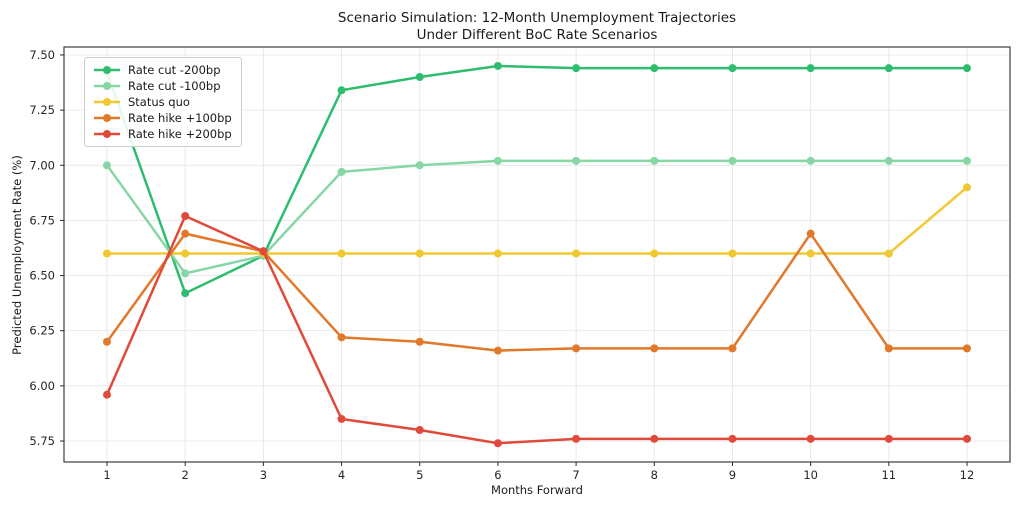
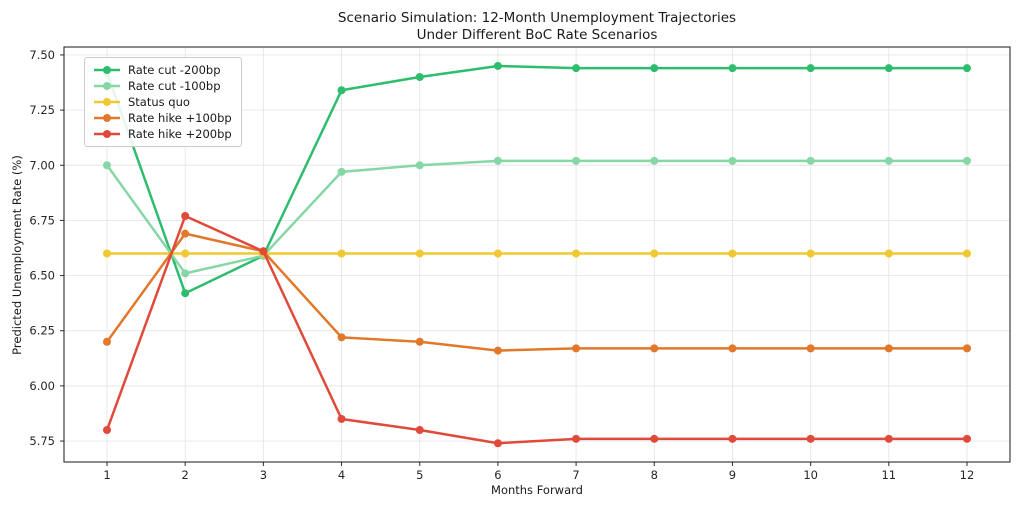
Rate hike +200bp/1: 5.96 -> 5.80
Rate hike +100bp/10: 6.69 -> 6.17
Status quo/12: 6.9 -> 6.6
